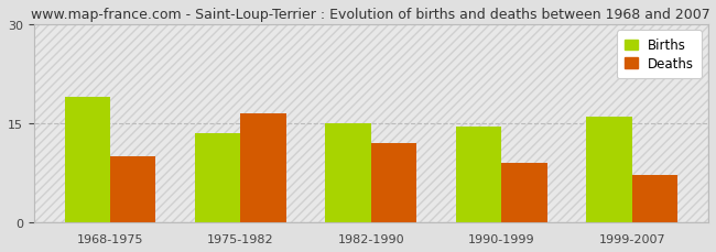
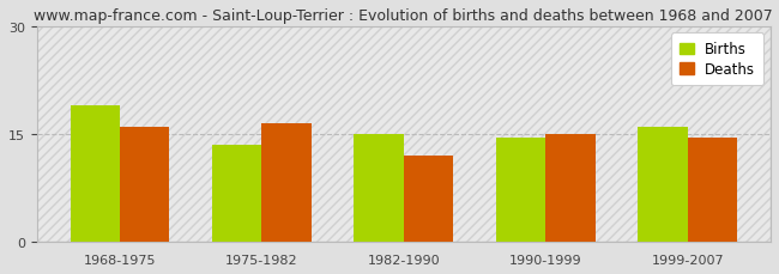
Deaths/1968-1975: 10.0 -> 16.0
Deaths/1990-1999: 9.0 -> 15.0
Deaths/1999-2007: 7.2 -> 14.5
